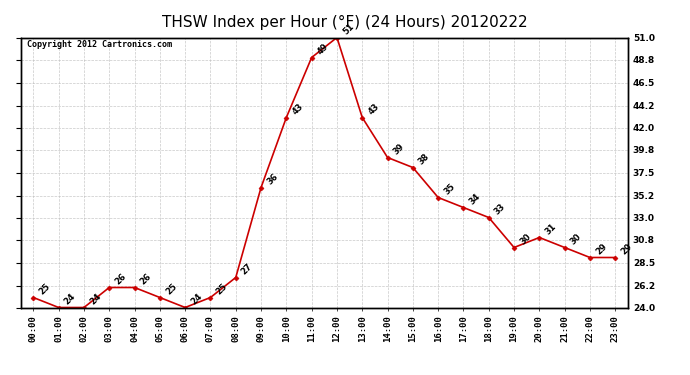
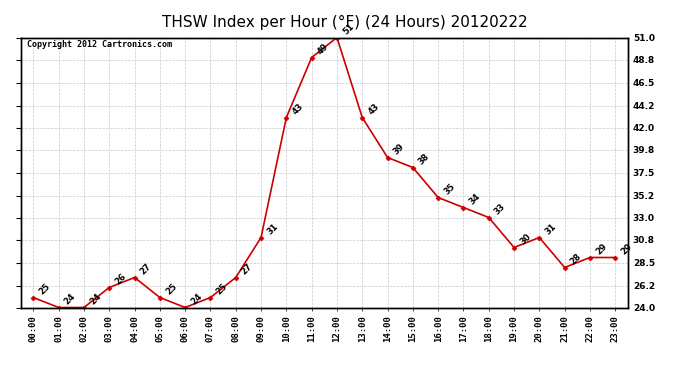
04:00: 26 -> 27
09:00: 36 -> 31
21:00: 30 -> 28
